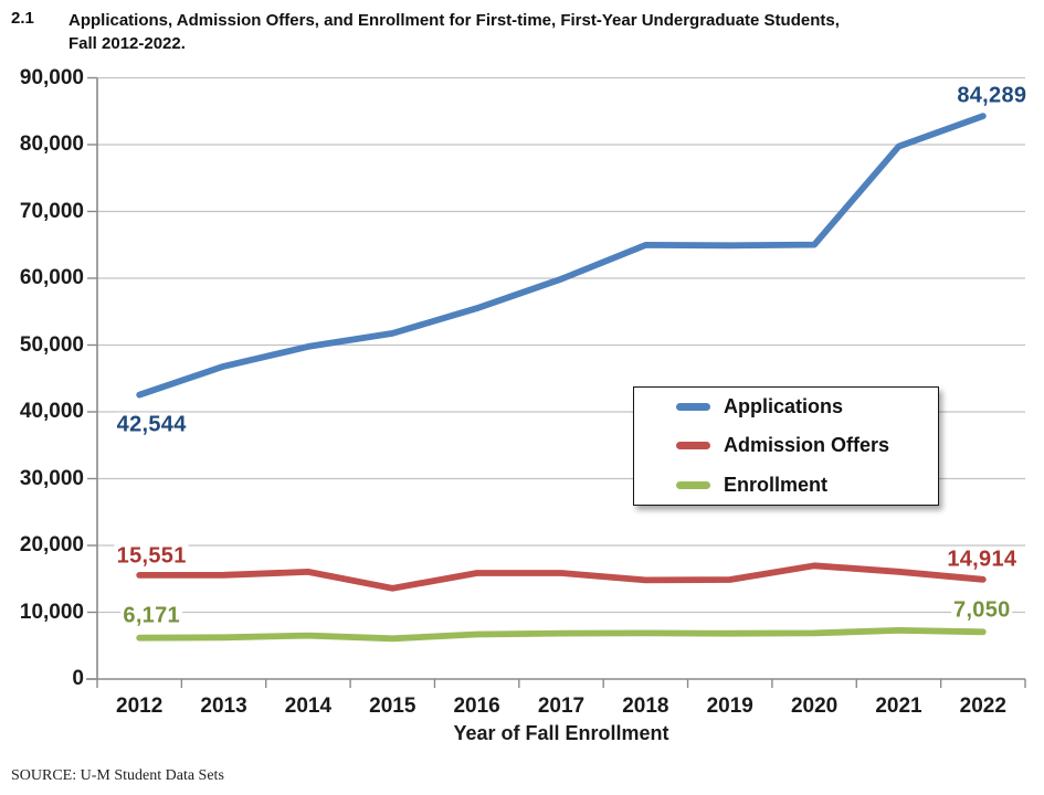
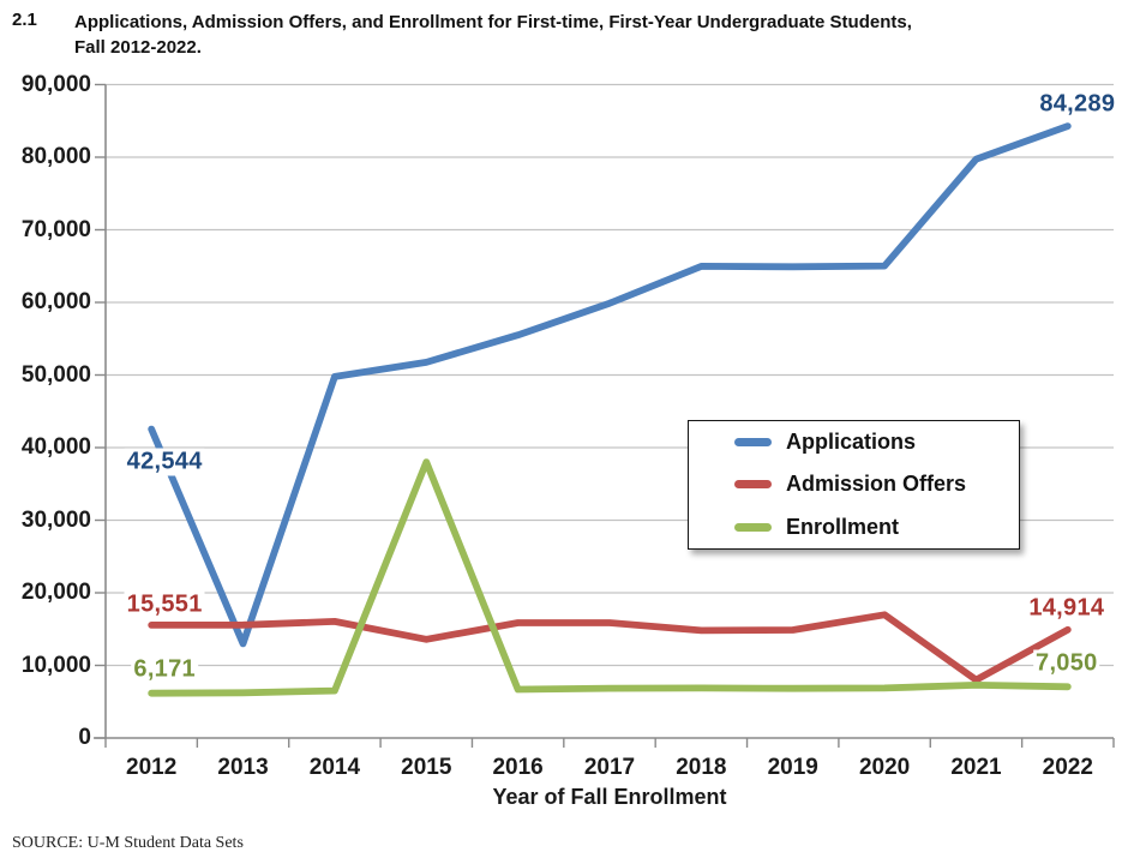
Applications/2013: 47000 -> 13000
Enrollment/2015: 6000 -> 38000
Admission Offers/2021: 16000 -> 8000
